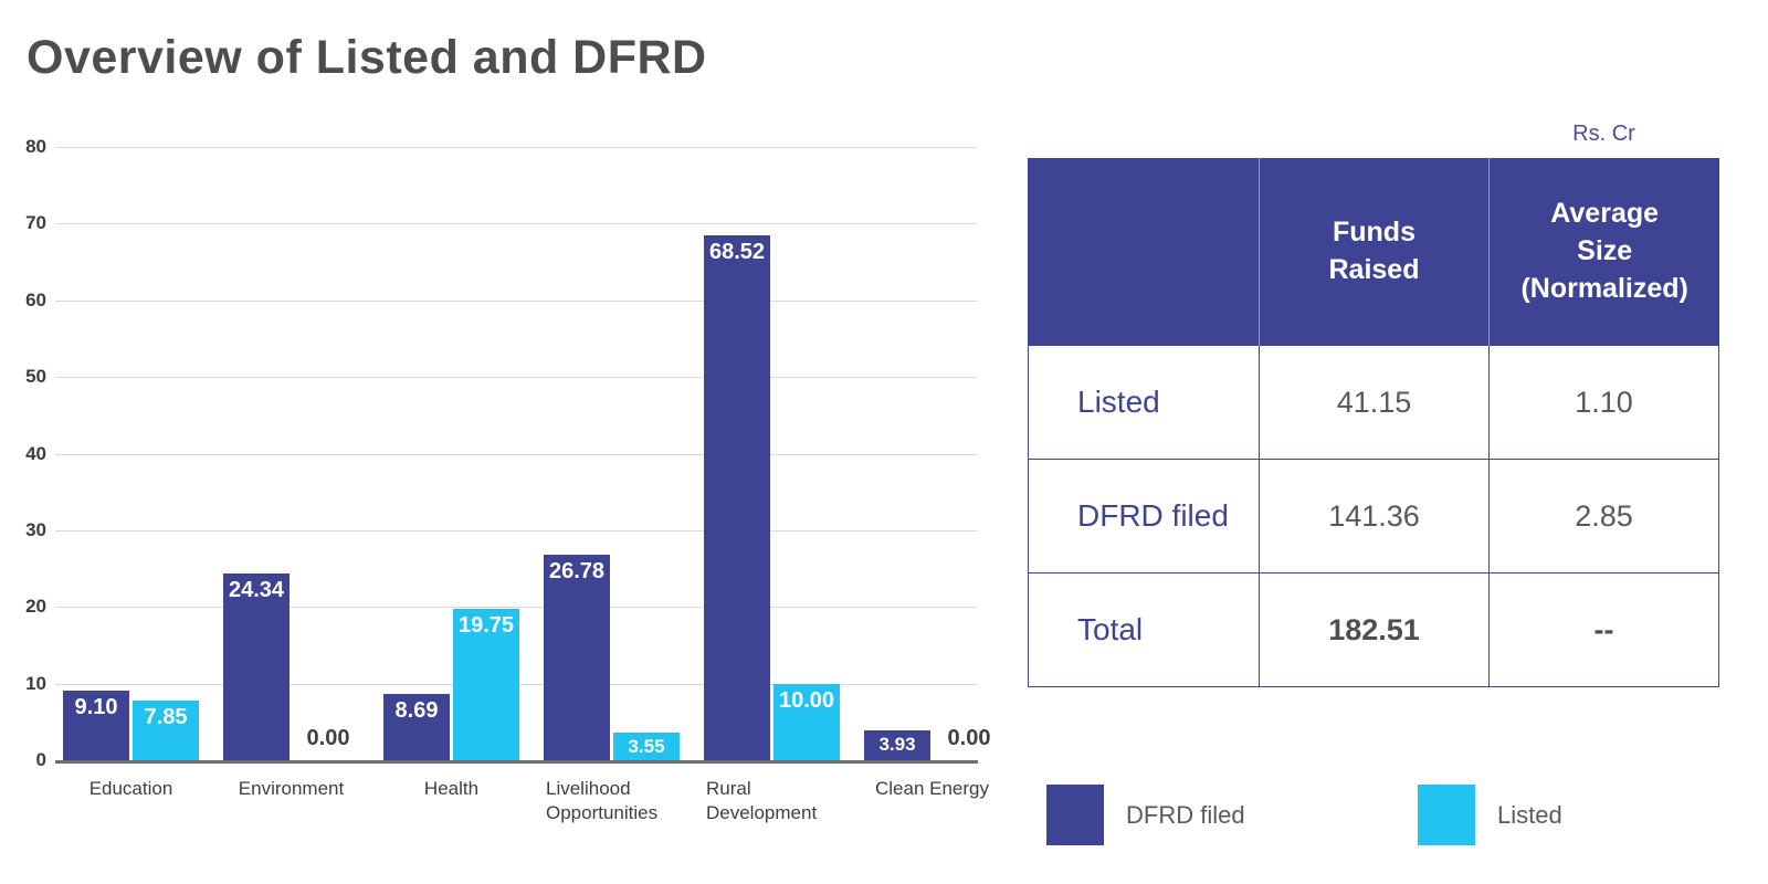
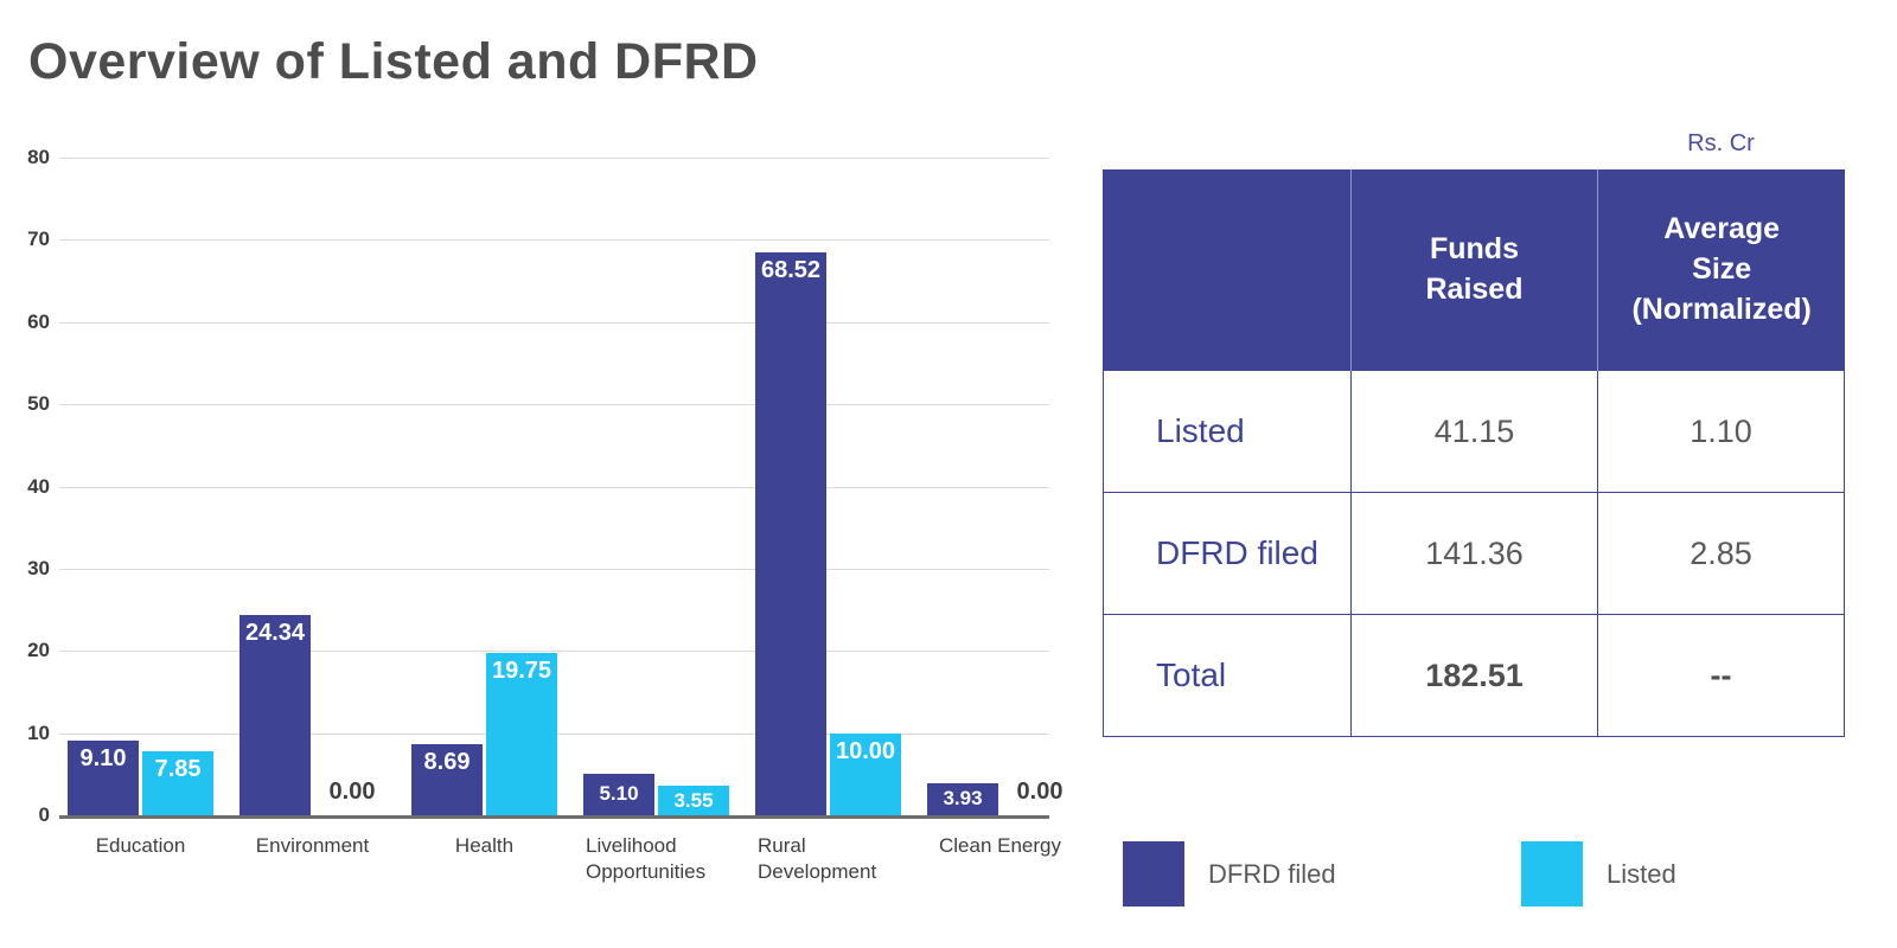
DFRD filed/Livelihood Opportunities: 26.78 -> 5.10
